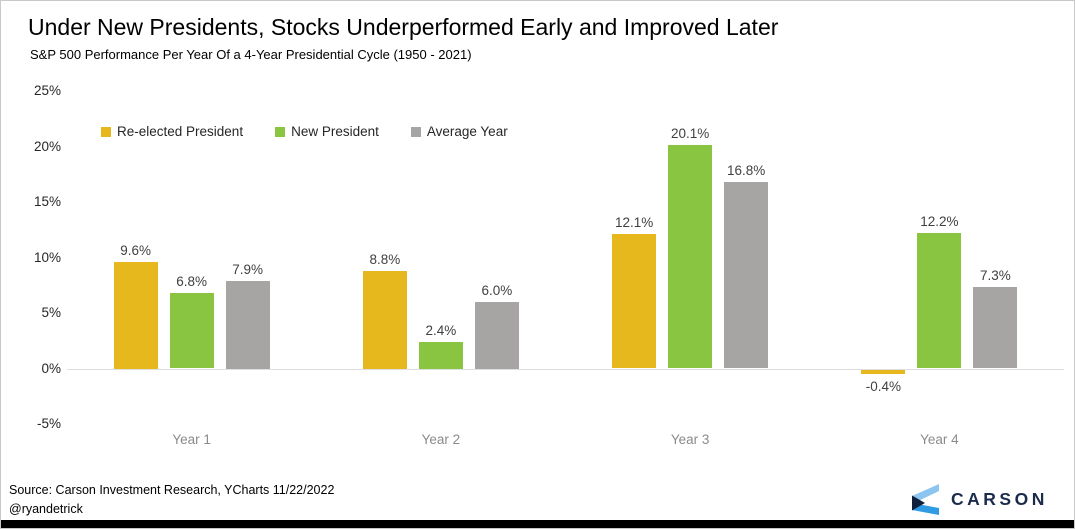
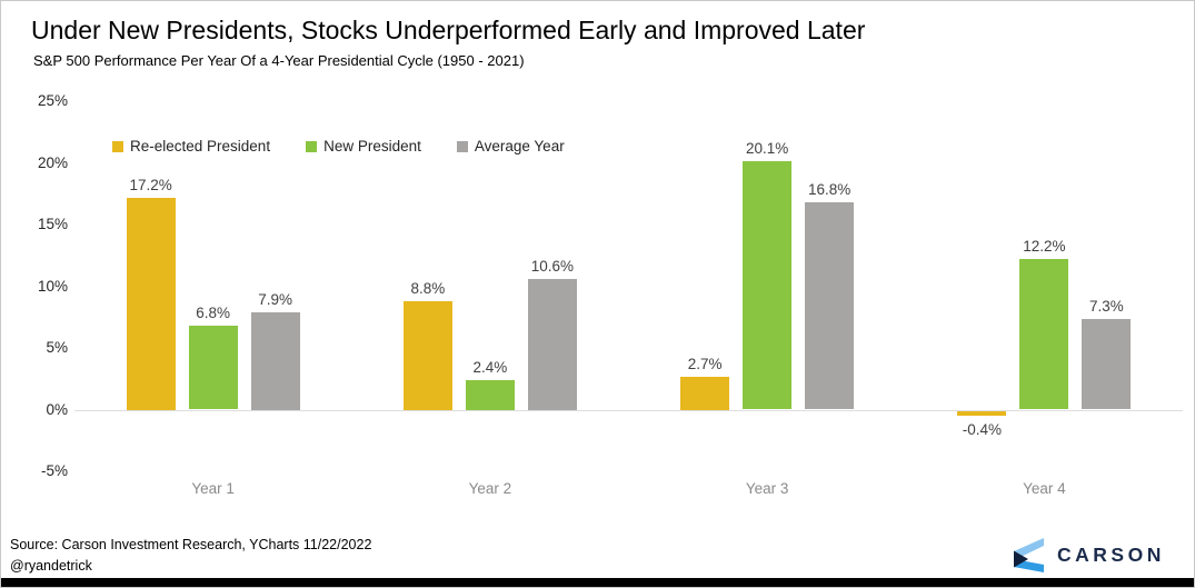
Re-elected President/Year 1: 9.6% -> 17.2%
Average Year/Year 2: 6.0% -> 10.6%
Re-elected President/Year 3: 12.1% -> 2.7%
